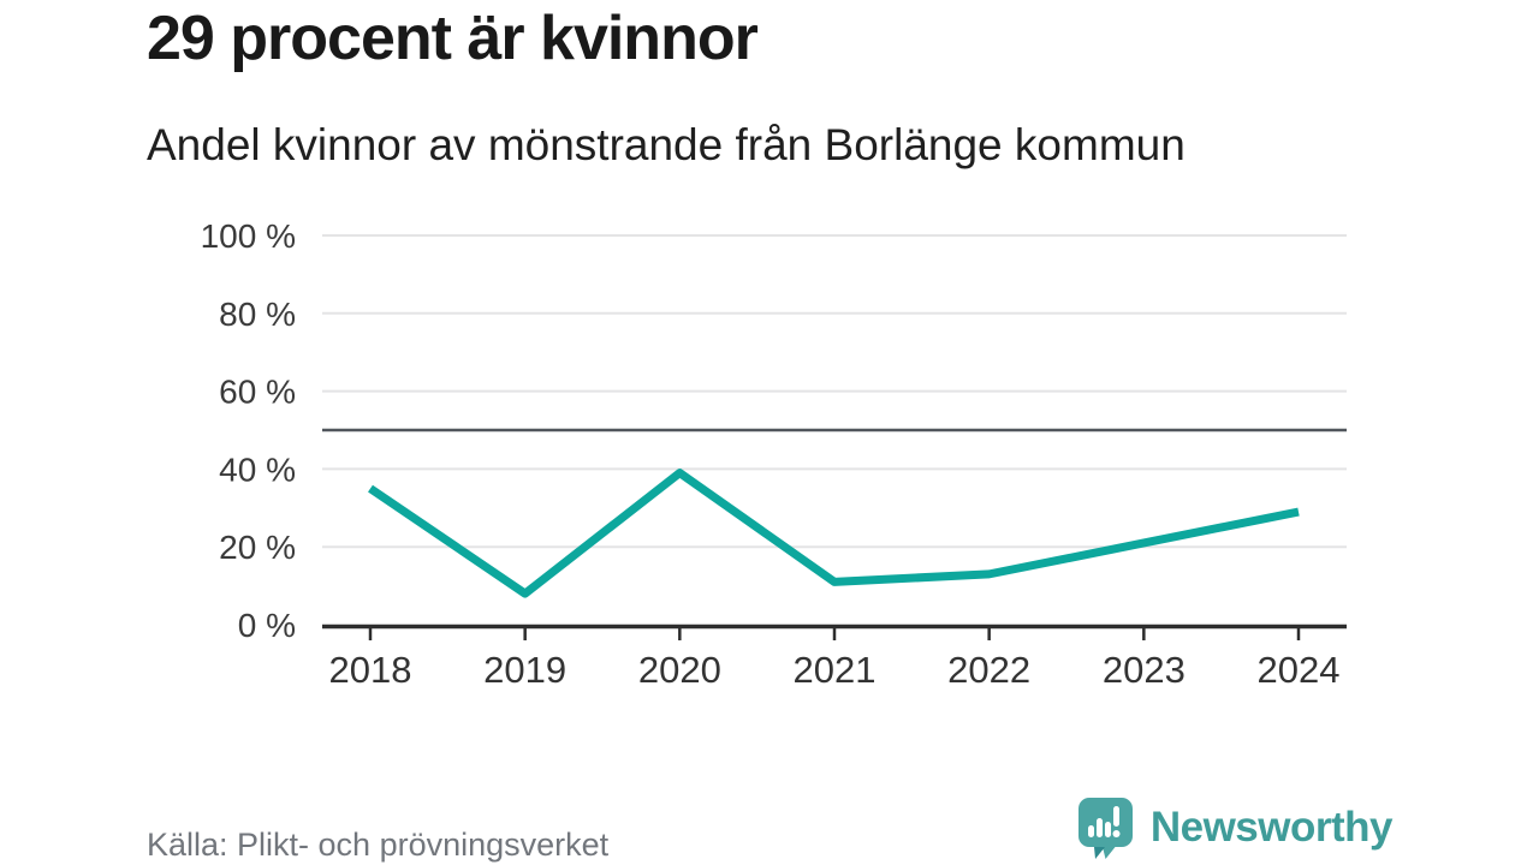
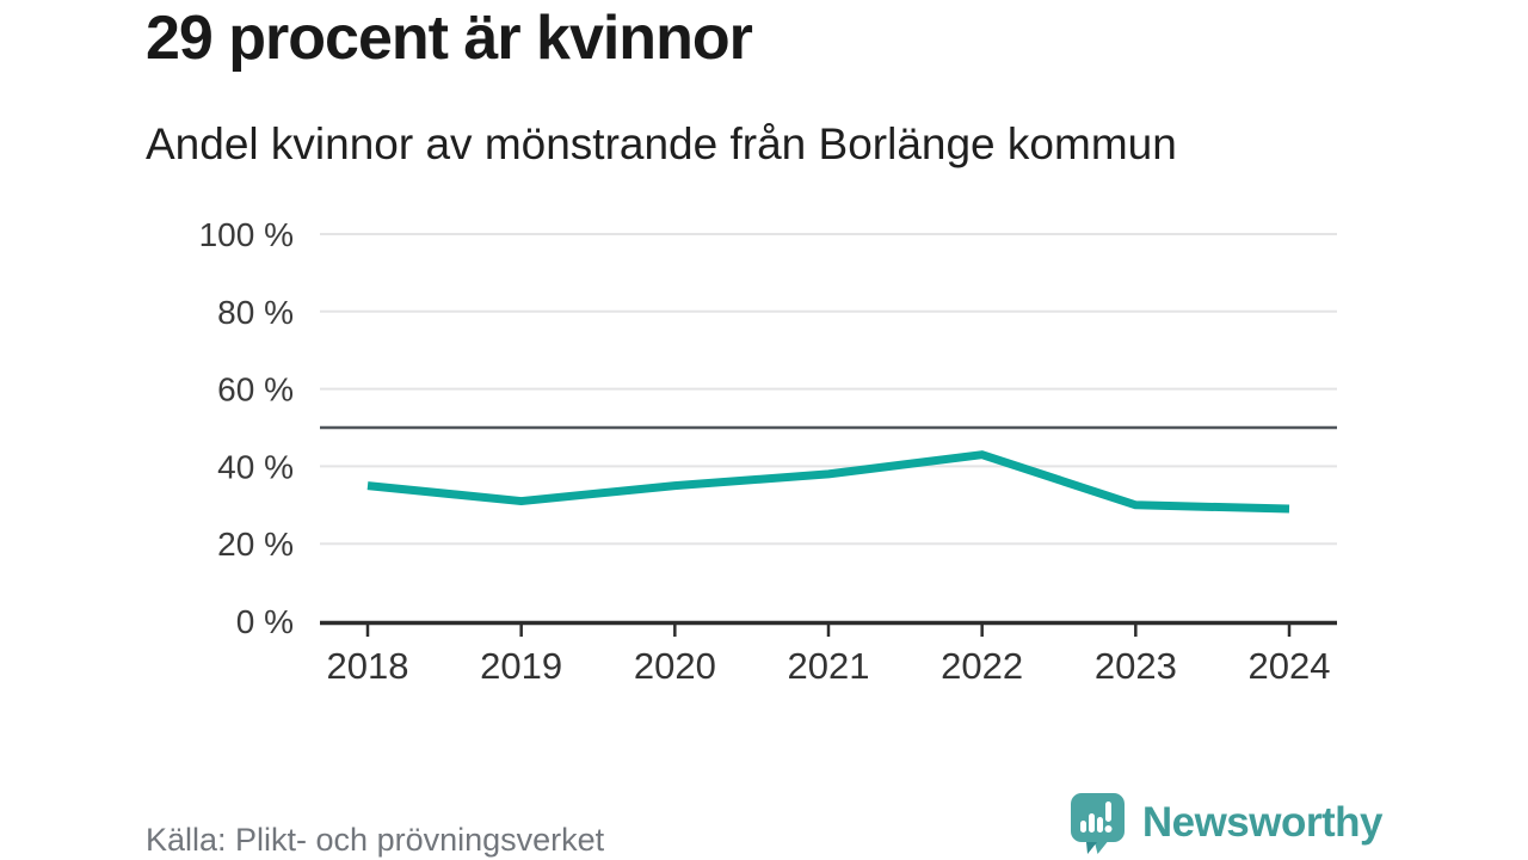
2019: 8% -> 31%
2020: 39% -> 35%
2021: 11% -> 38%
2022: 13% -> 43%
2023: 21% -> 30%
